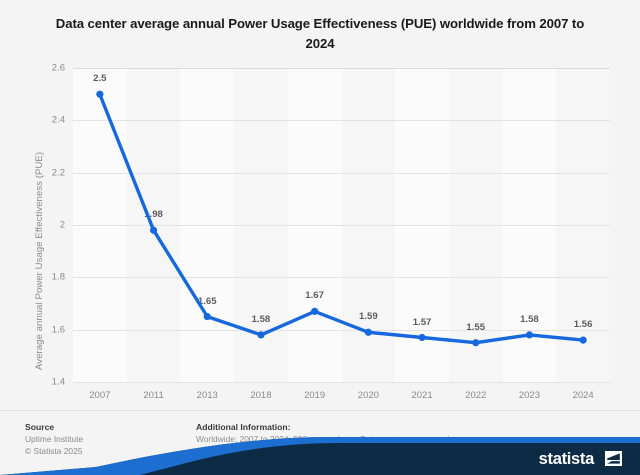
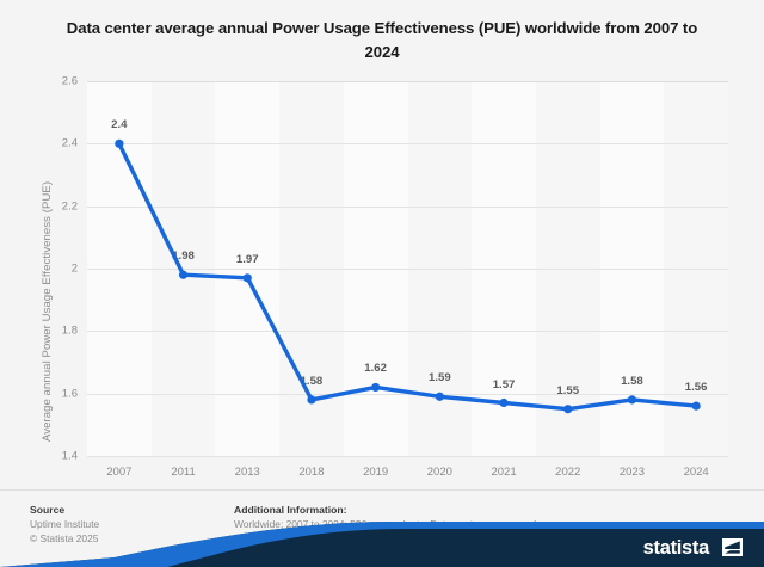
2007: 2.5 -> 2.4
2013: 1.65 -> 1.97
2019: 1.67 -> 1.62
